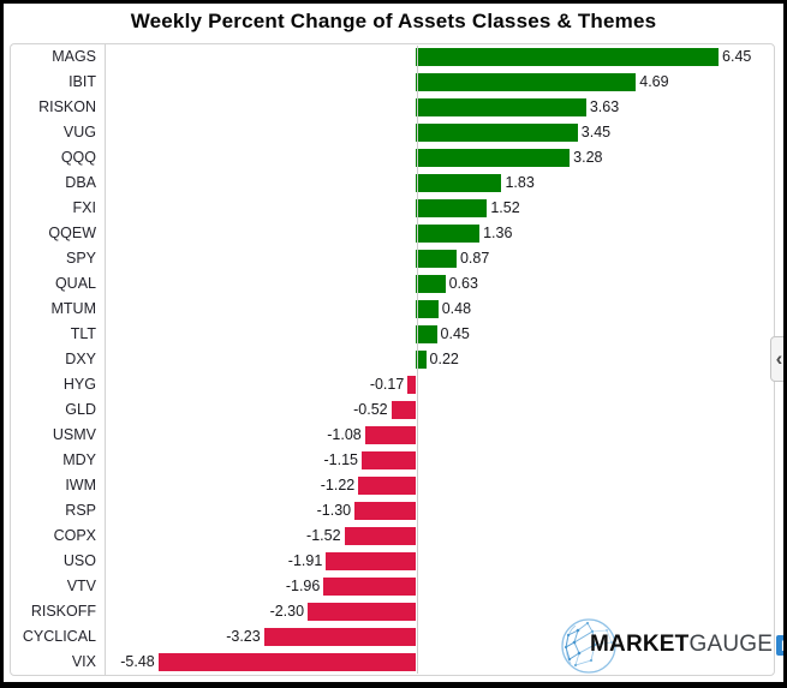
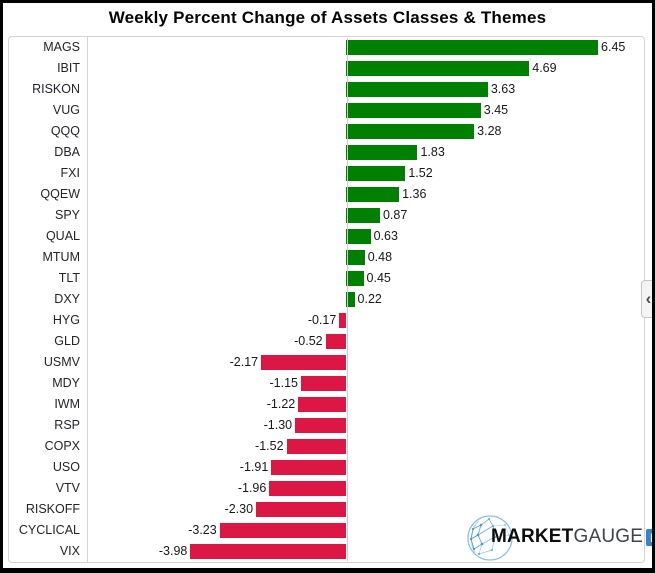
USMV: -1.08 -> -2.17
VIX: -5.48 -> -3.98
